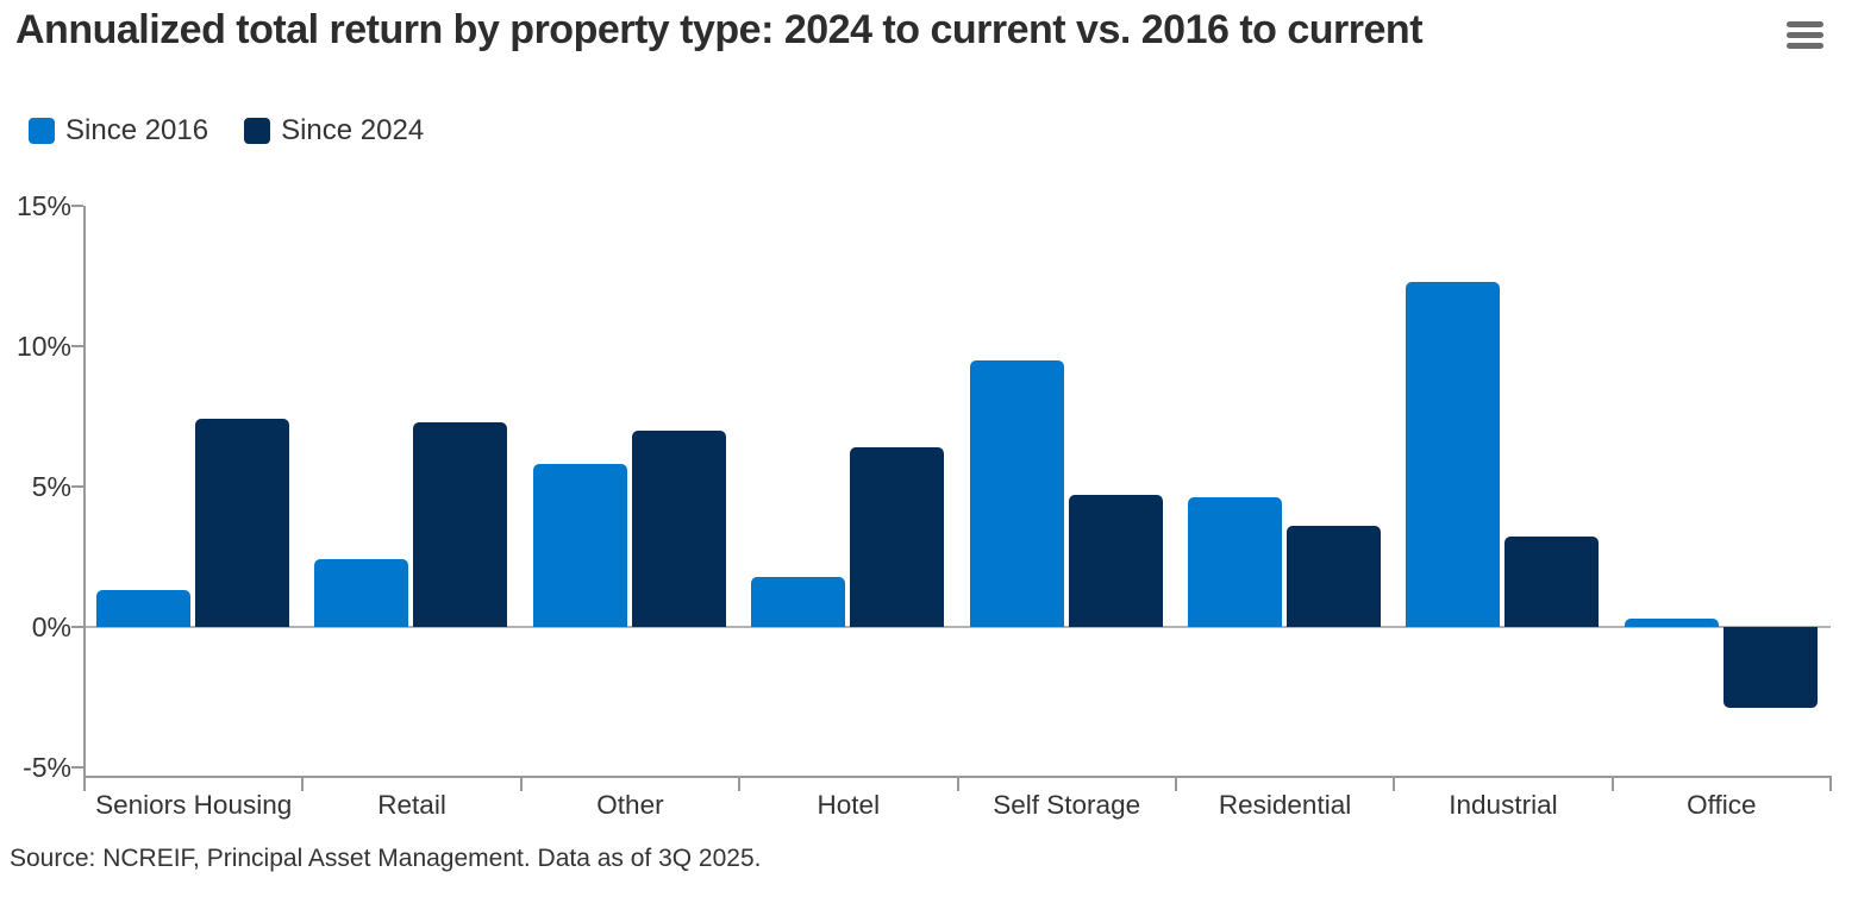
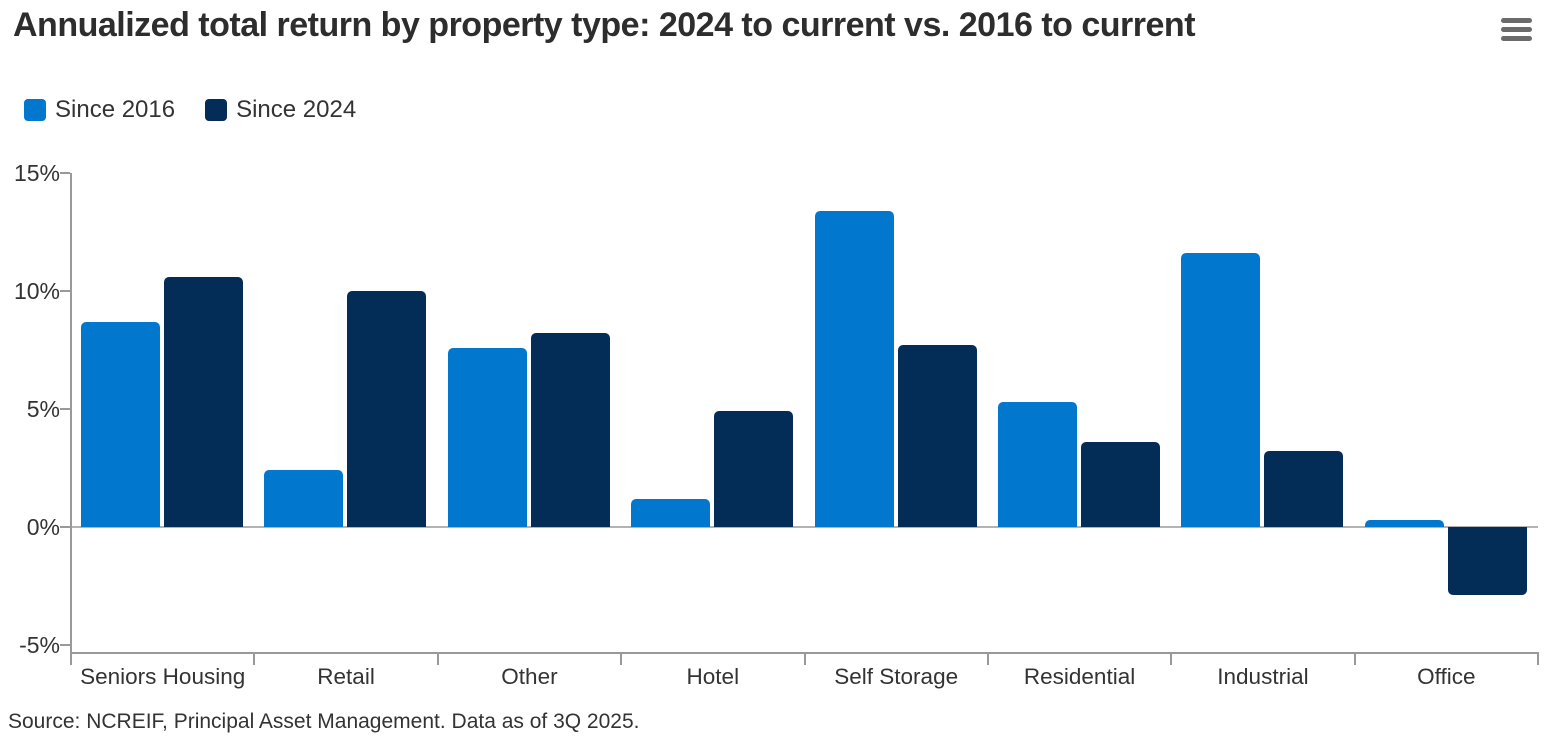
Since 2016/Seniors Housing: 1.3% -> 8.7%
Since 2024/Seniors Housing: 7.4% -> 10.6%
Since 2024/Retail: 7.3% -> 10.0%
Since 2016/Other: 5.8% -> 7.6%
Since 2024/Other: 7.0% -> 8.2%
Since 2016/Hotel: 1.8% -> 1.2%
Since 2024/Hotel: 6.4% -> 4.9%
Since 2016/Self Storage: 9.5% -> 13.4%
Since 2024/Self Storage: 4.7% -> 7.7%
Since 2016/Residential: 4.6% -> 5.3%
Since 2016/Industrial: 12.3% -> 11.6%
